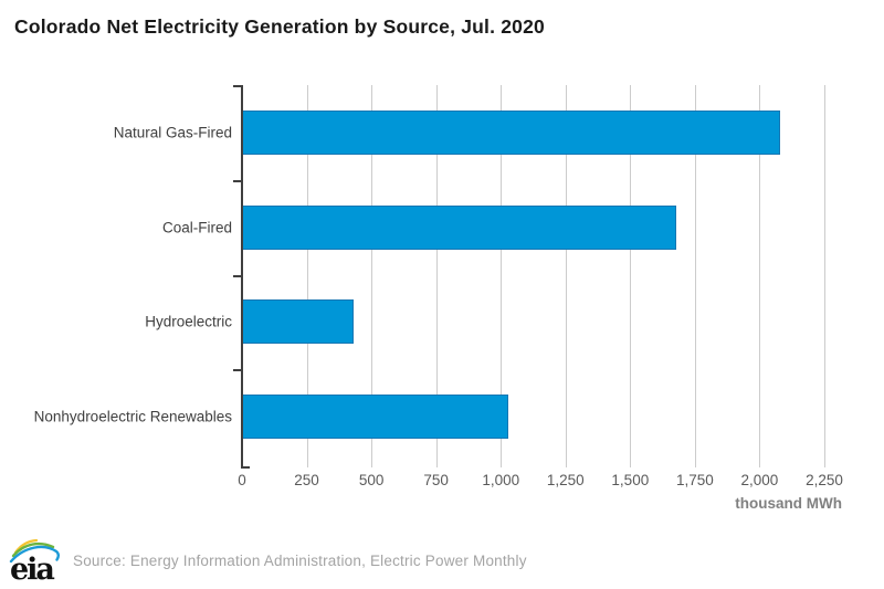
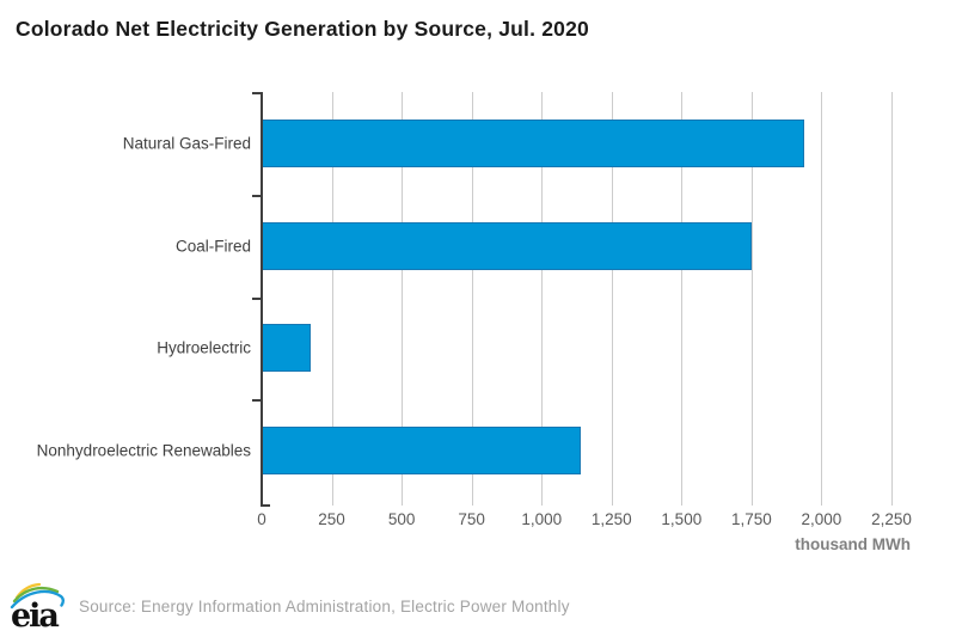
Natural Gas-Fired: 2080 -> 1940
Coal-Fired: 1680 -> 1750
Hydroelectric: 430 -> 180
Nonhydroelectric Renewables: 1030 -> 1140
